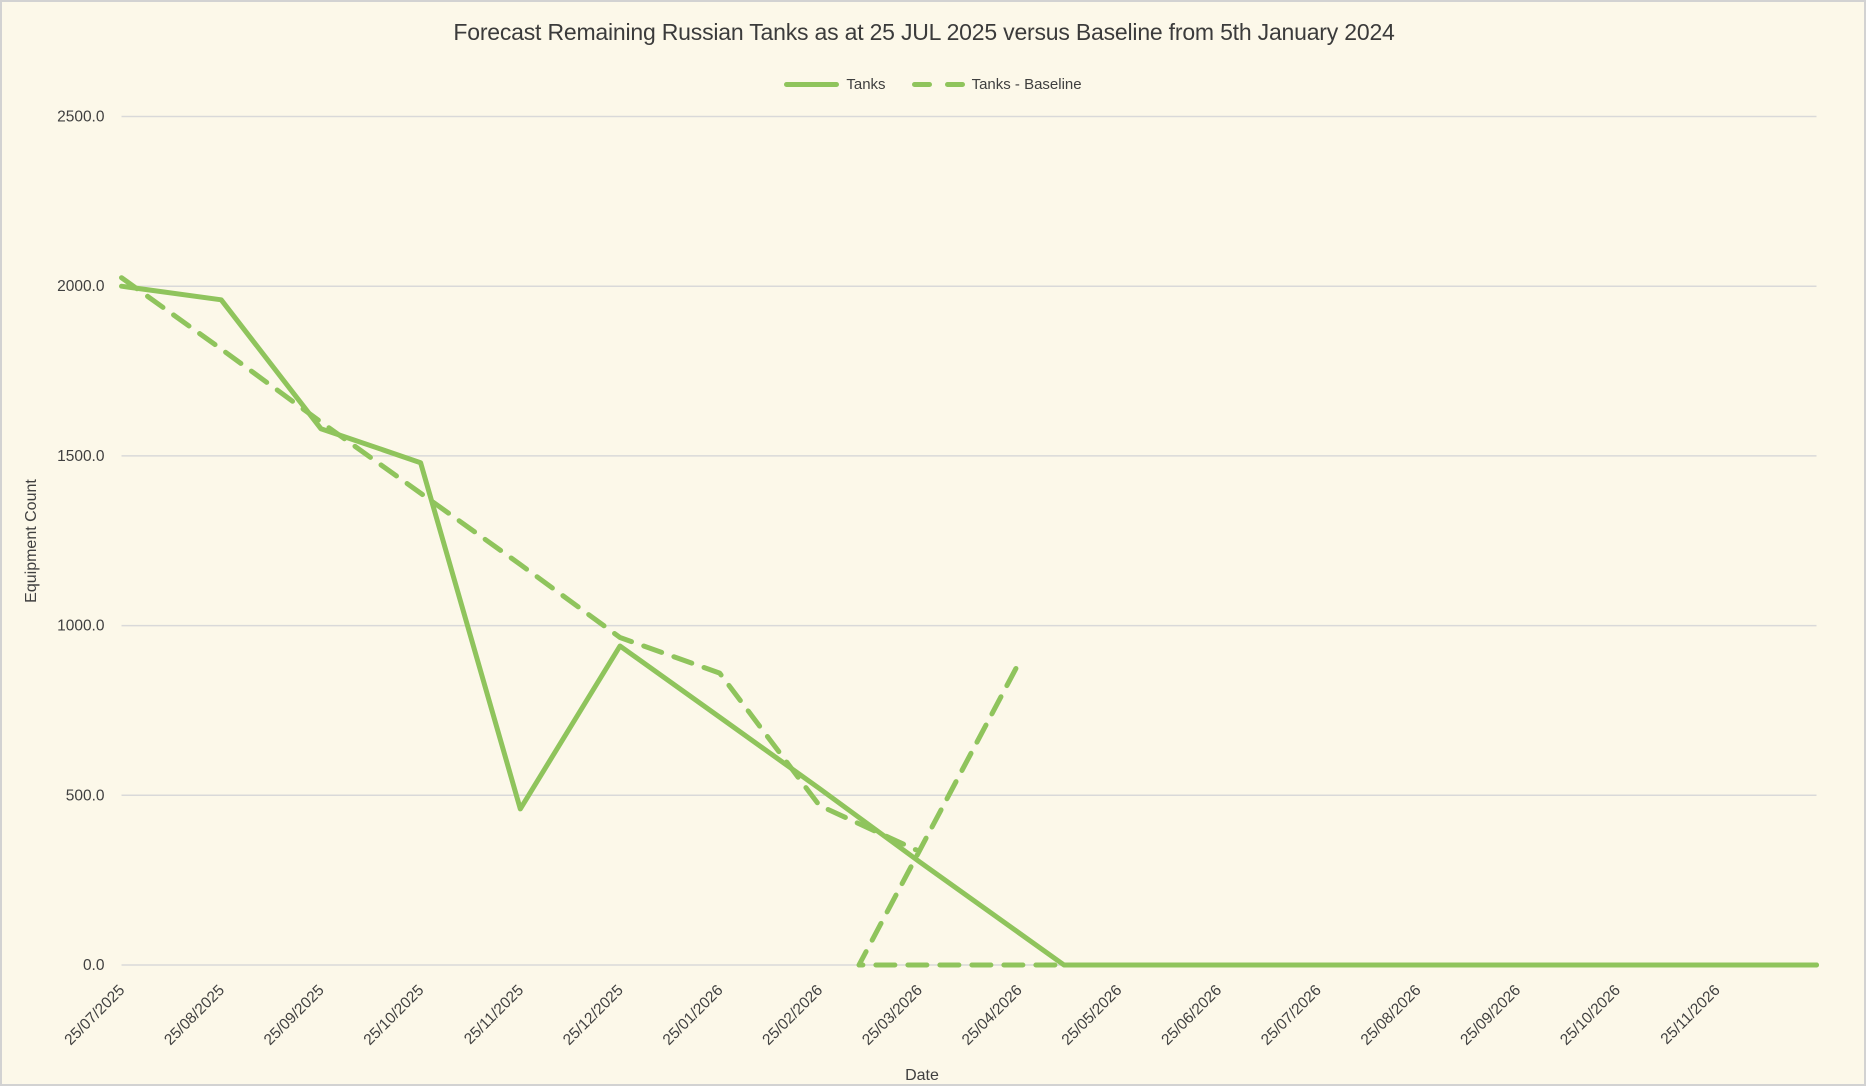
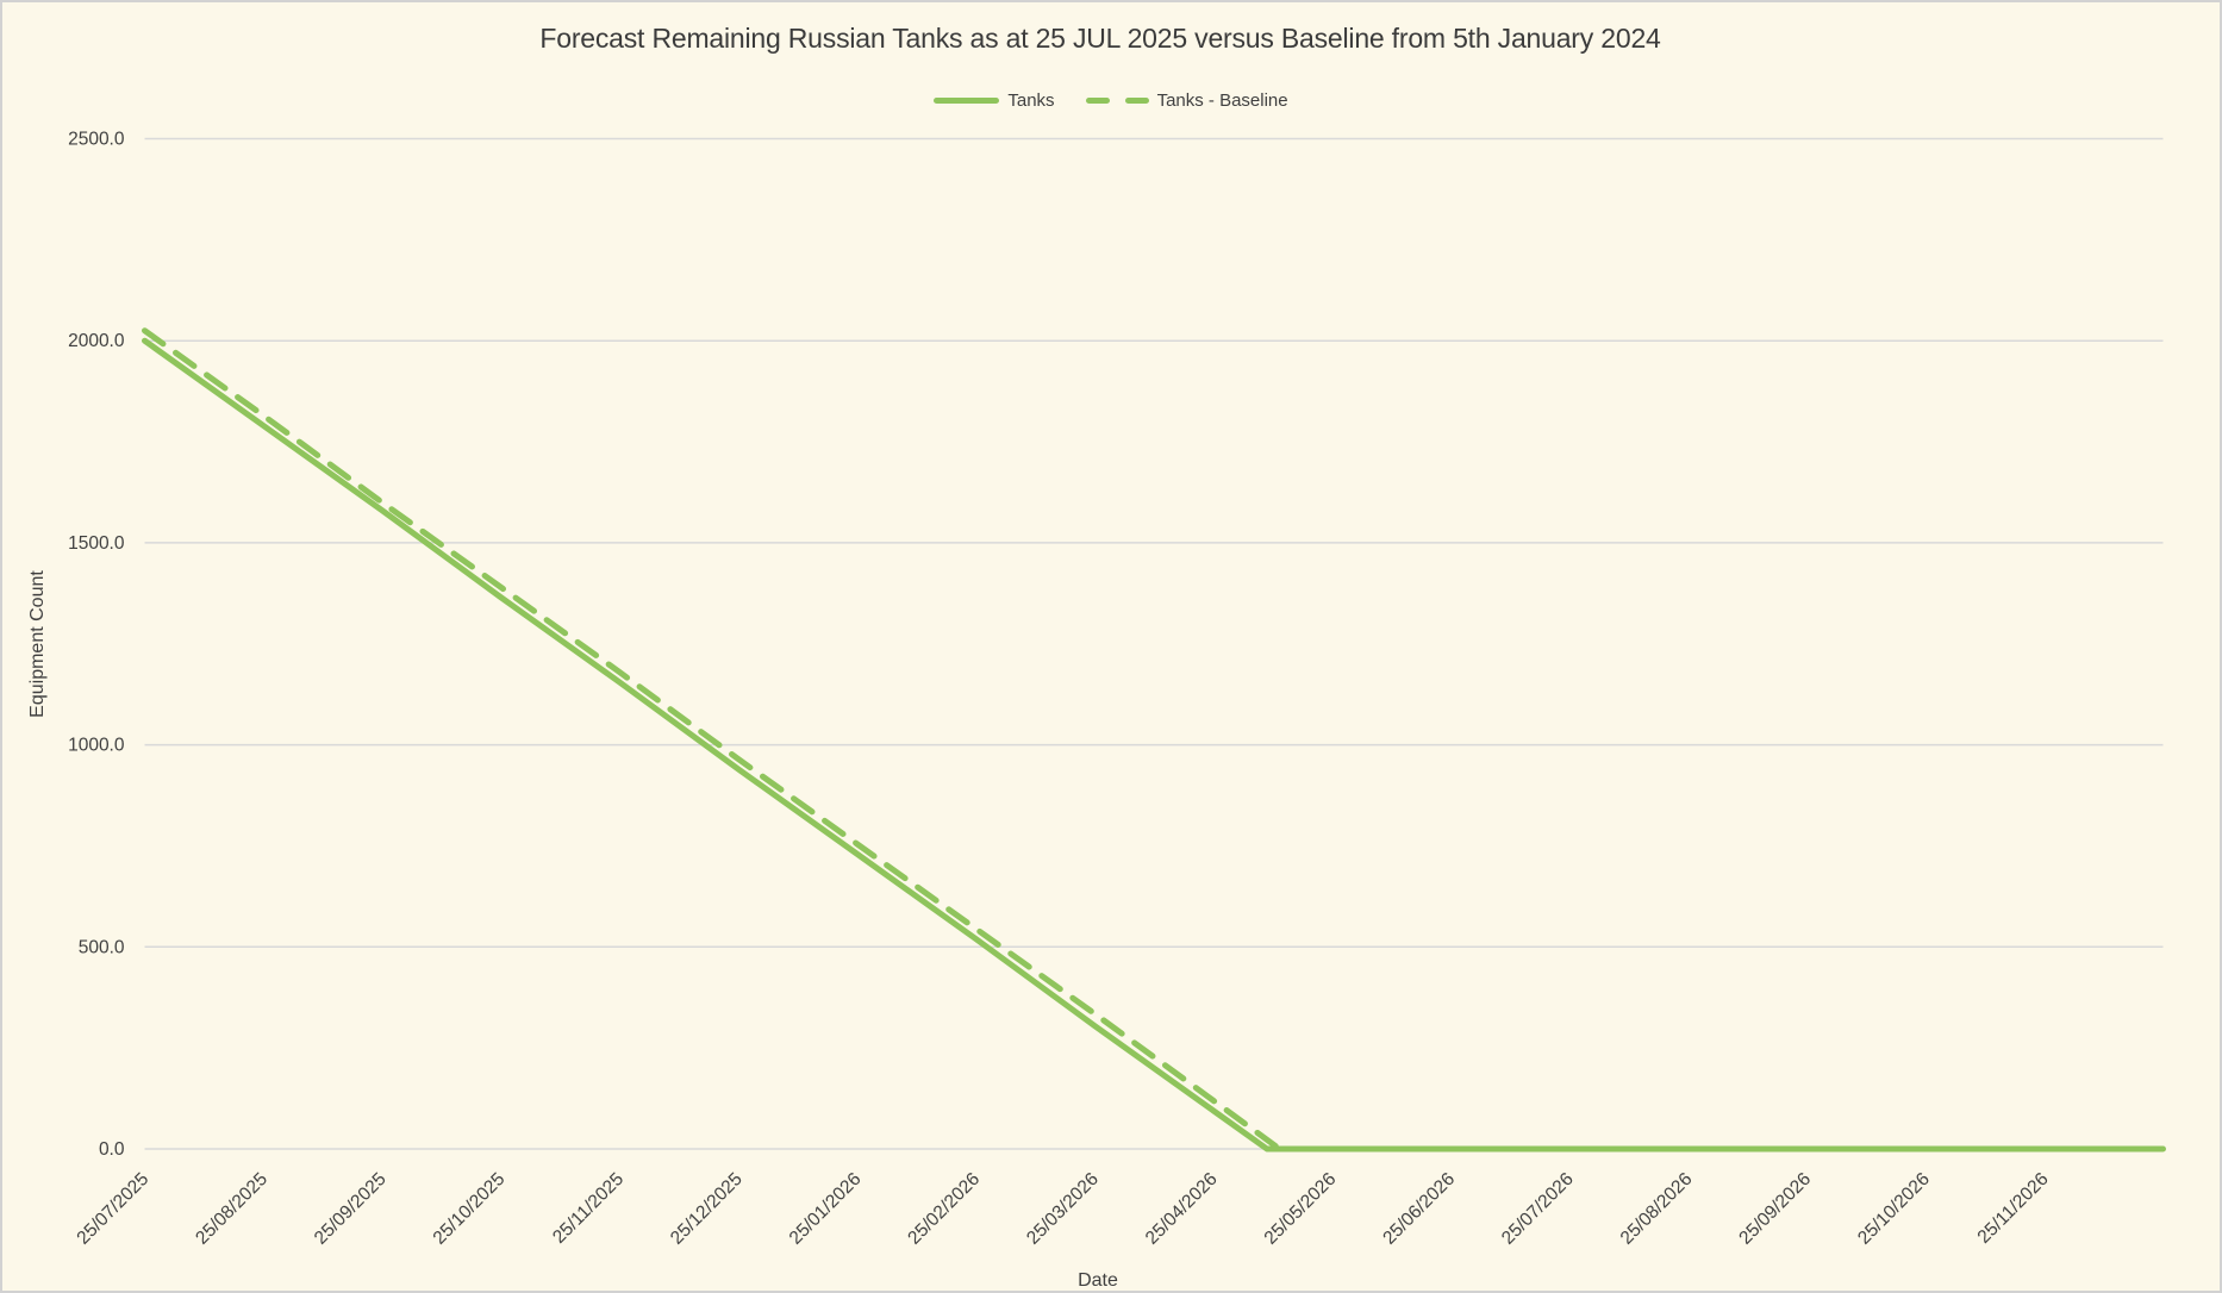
Tanks/25/08/2025: 1960 -> 1790
Tanks/25/10/2025: 1480 -> 1360
Tanks/25/11/2025: 460 -> 1160
Tanks - Baseline/25/01/2026: 860 -> 760
Tanks - Baseline/25/02/2026: 470 -> 540
Tanks - Baseline/25/04/2026: 890 -> 120
